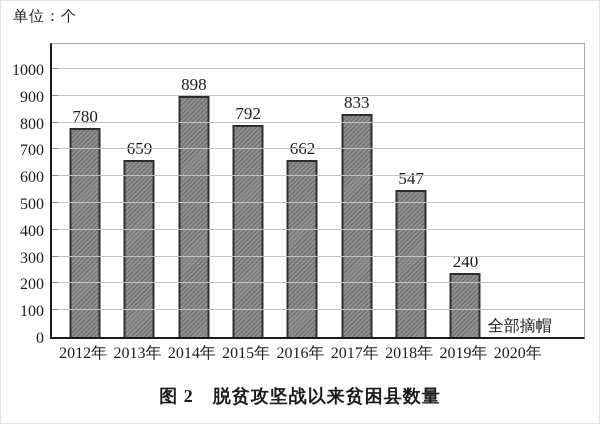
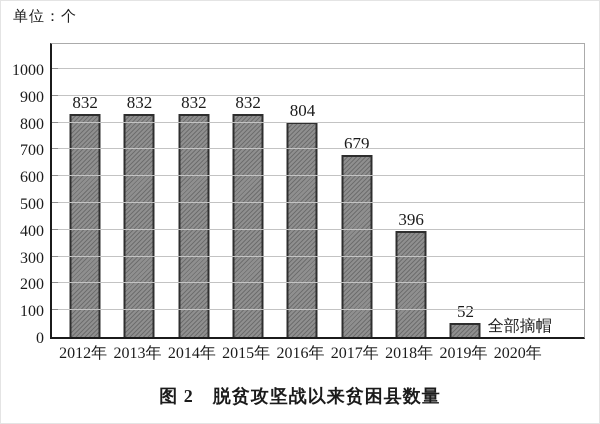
2012年: 780 -> 832
2013年: 659 -> 832
2014年: 898 -> 832
2015年: 792 -> 832
2016年: 662 -> 804
2017年: 833 -> 679
2018年: 547 -> 396
2019年: 240 -> 52
